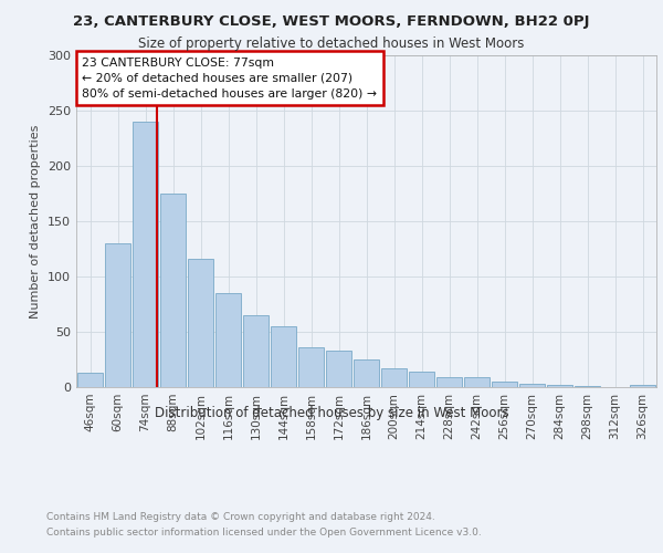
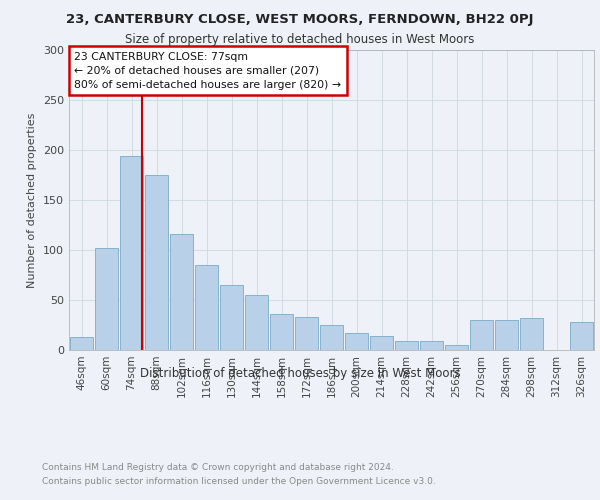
60sqm: 130 -> 102
74sqm: 240 -> 194
270sqm: 3 -> 30
284sqm: 2 -> 30
298sqm: 1 -> 32
326sqm: 2 -> 28
